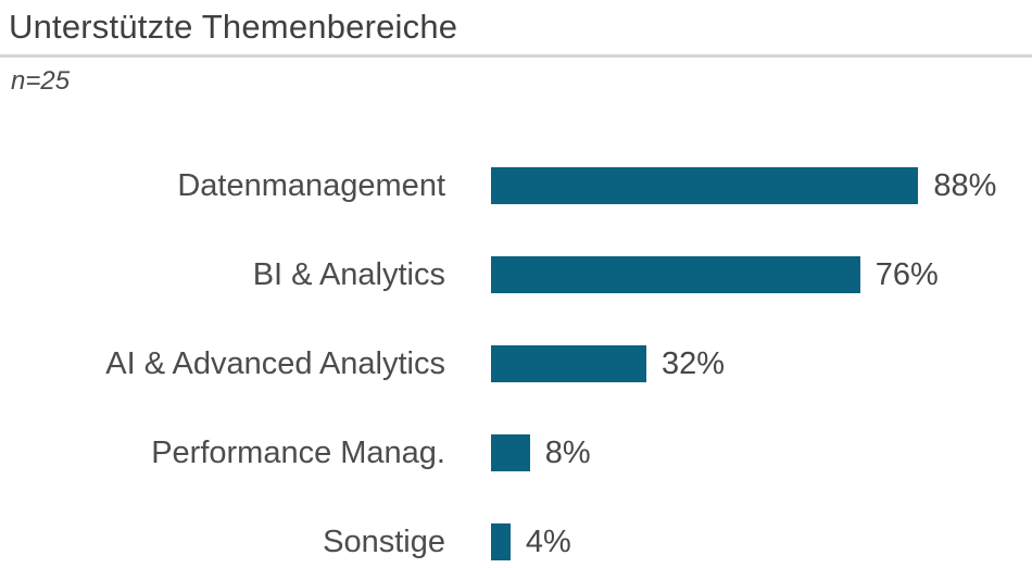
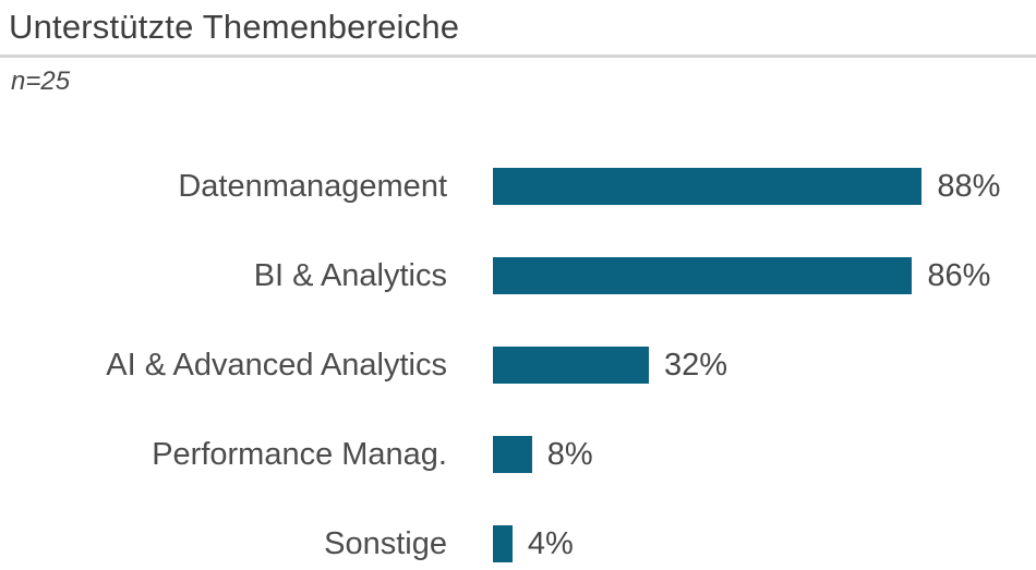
BI & Analytics: 76% -> 86%
